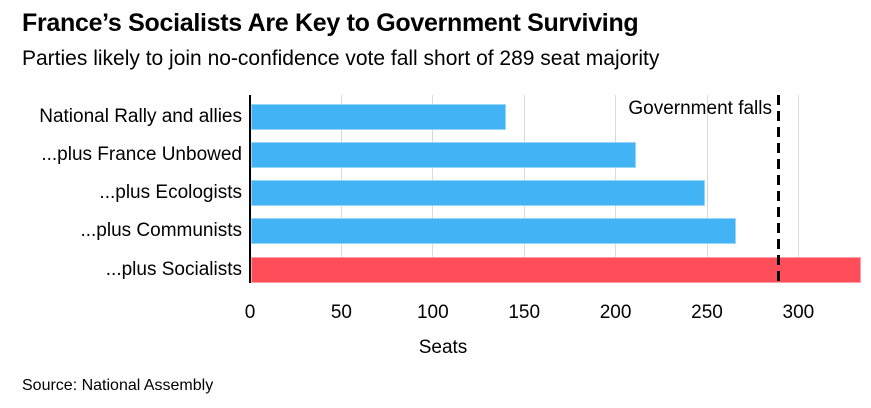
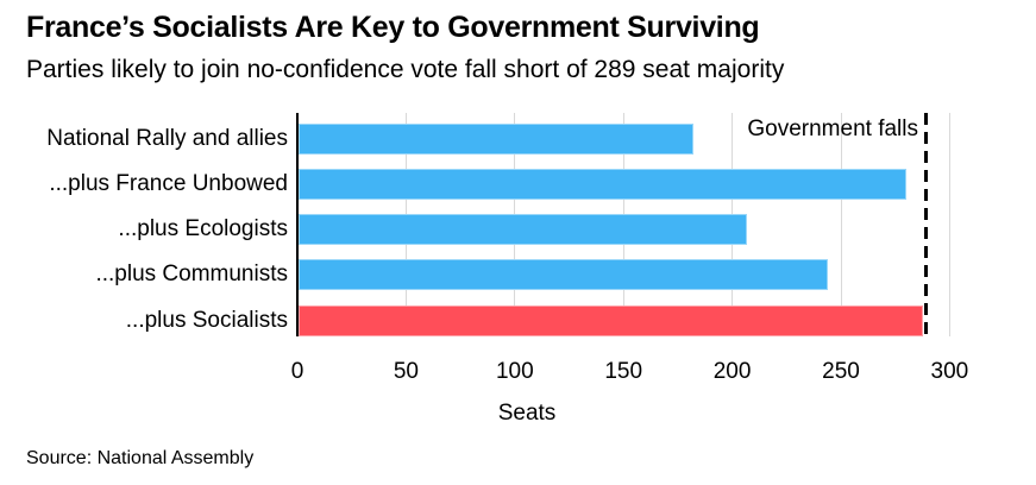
National Rally and allies: 140 -> 182
...plus France Unbowed: 211 -> 280
...plus Ecologists: 249 -> 207
...plus Communists: 266 -> 244
...plus Socialists: 334 -> 288
